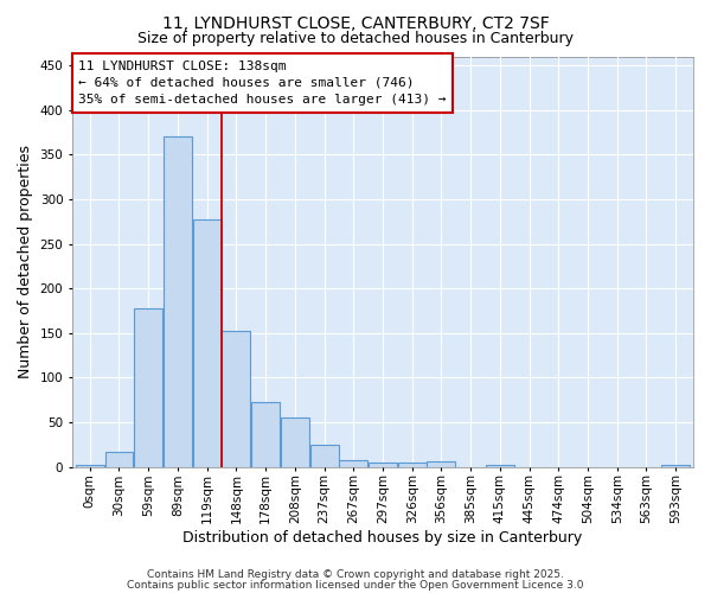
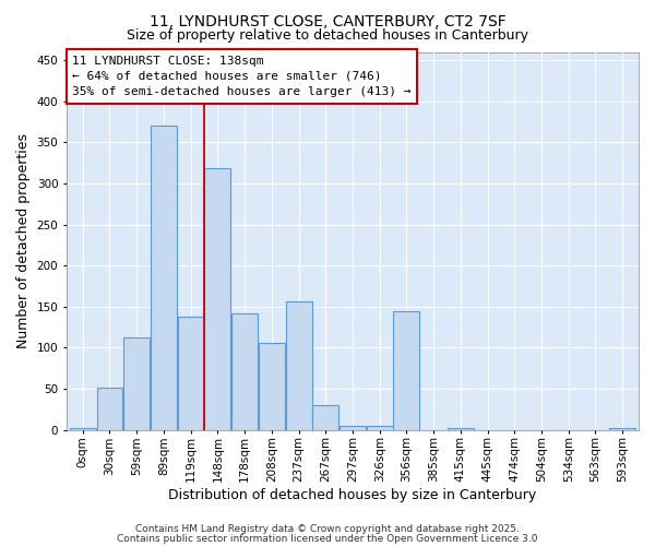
30sqm: 17 -> 52
59sqm: 178 -> 112
119sqm: 278 -> 138
148sqm: 152 -> 318
178sqm: 73 -> 142
208sqm: 55 -> 106
237sqm: 25 -> 156
267sqm: 8 -> 30
356sqm: 6 -> 144
